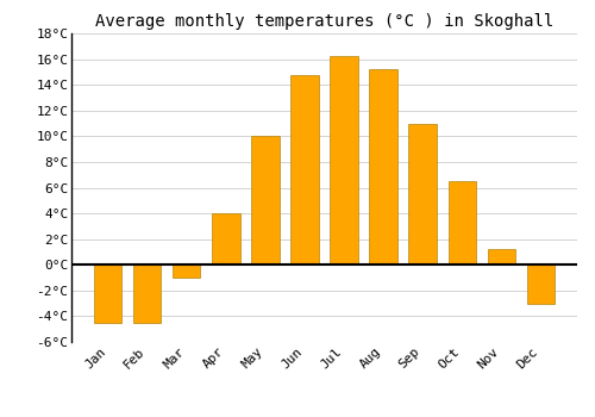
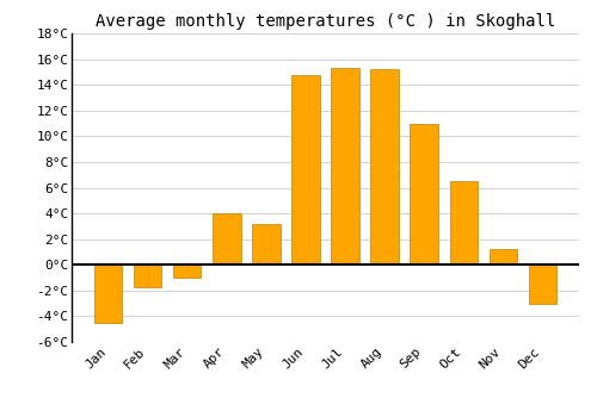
Feb: -4.5°C -> -1.7°C
May: 10.0°C -> 3.2°C
Jul: 16.2°C -> 15.3°C
